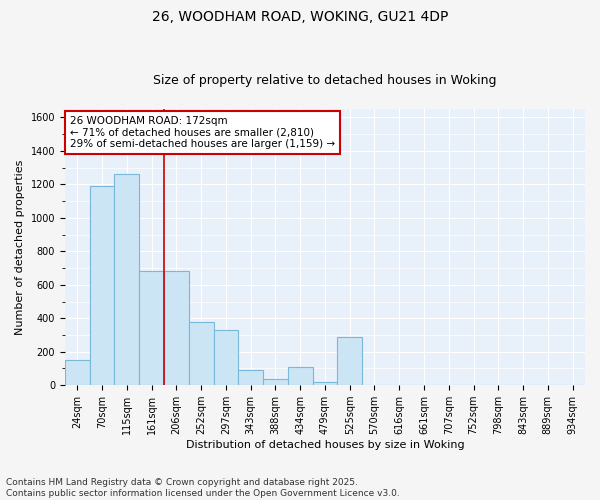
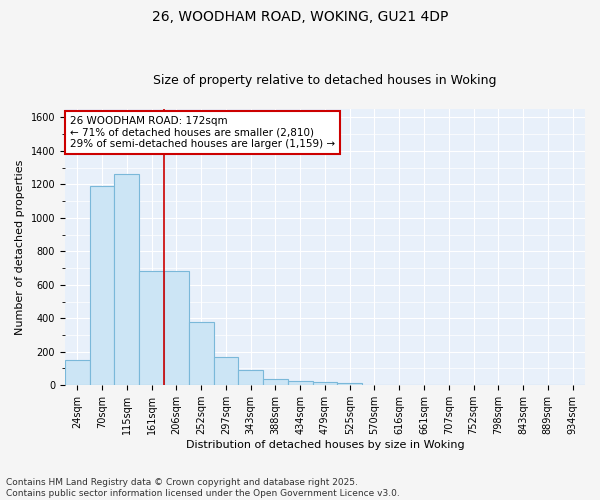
297sqm: 330 -> 170
434sqm: 110 -> 20
525sqm: 290 -> 20
